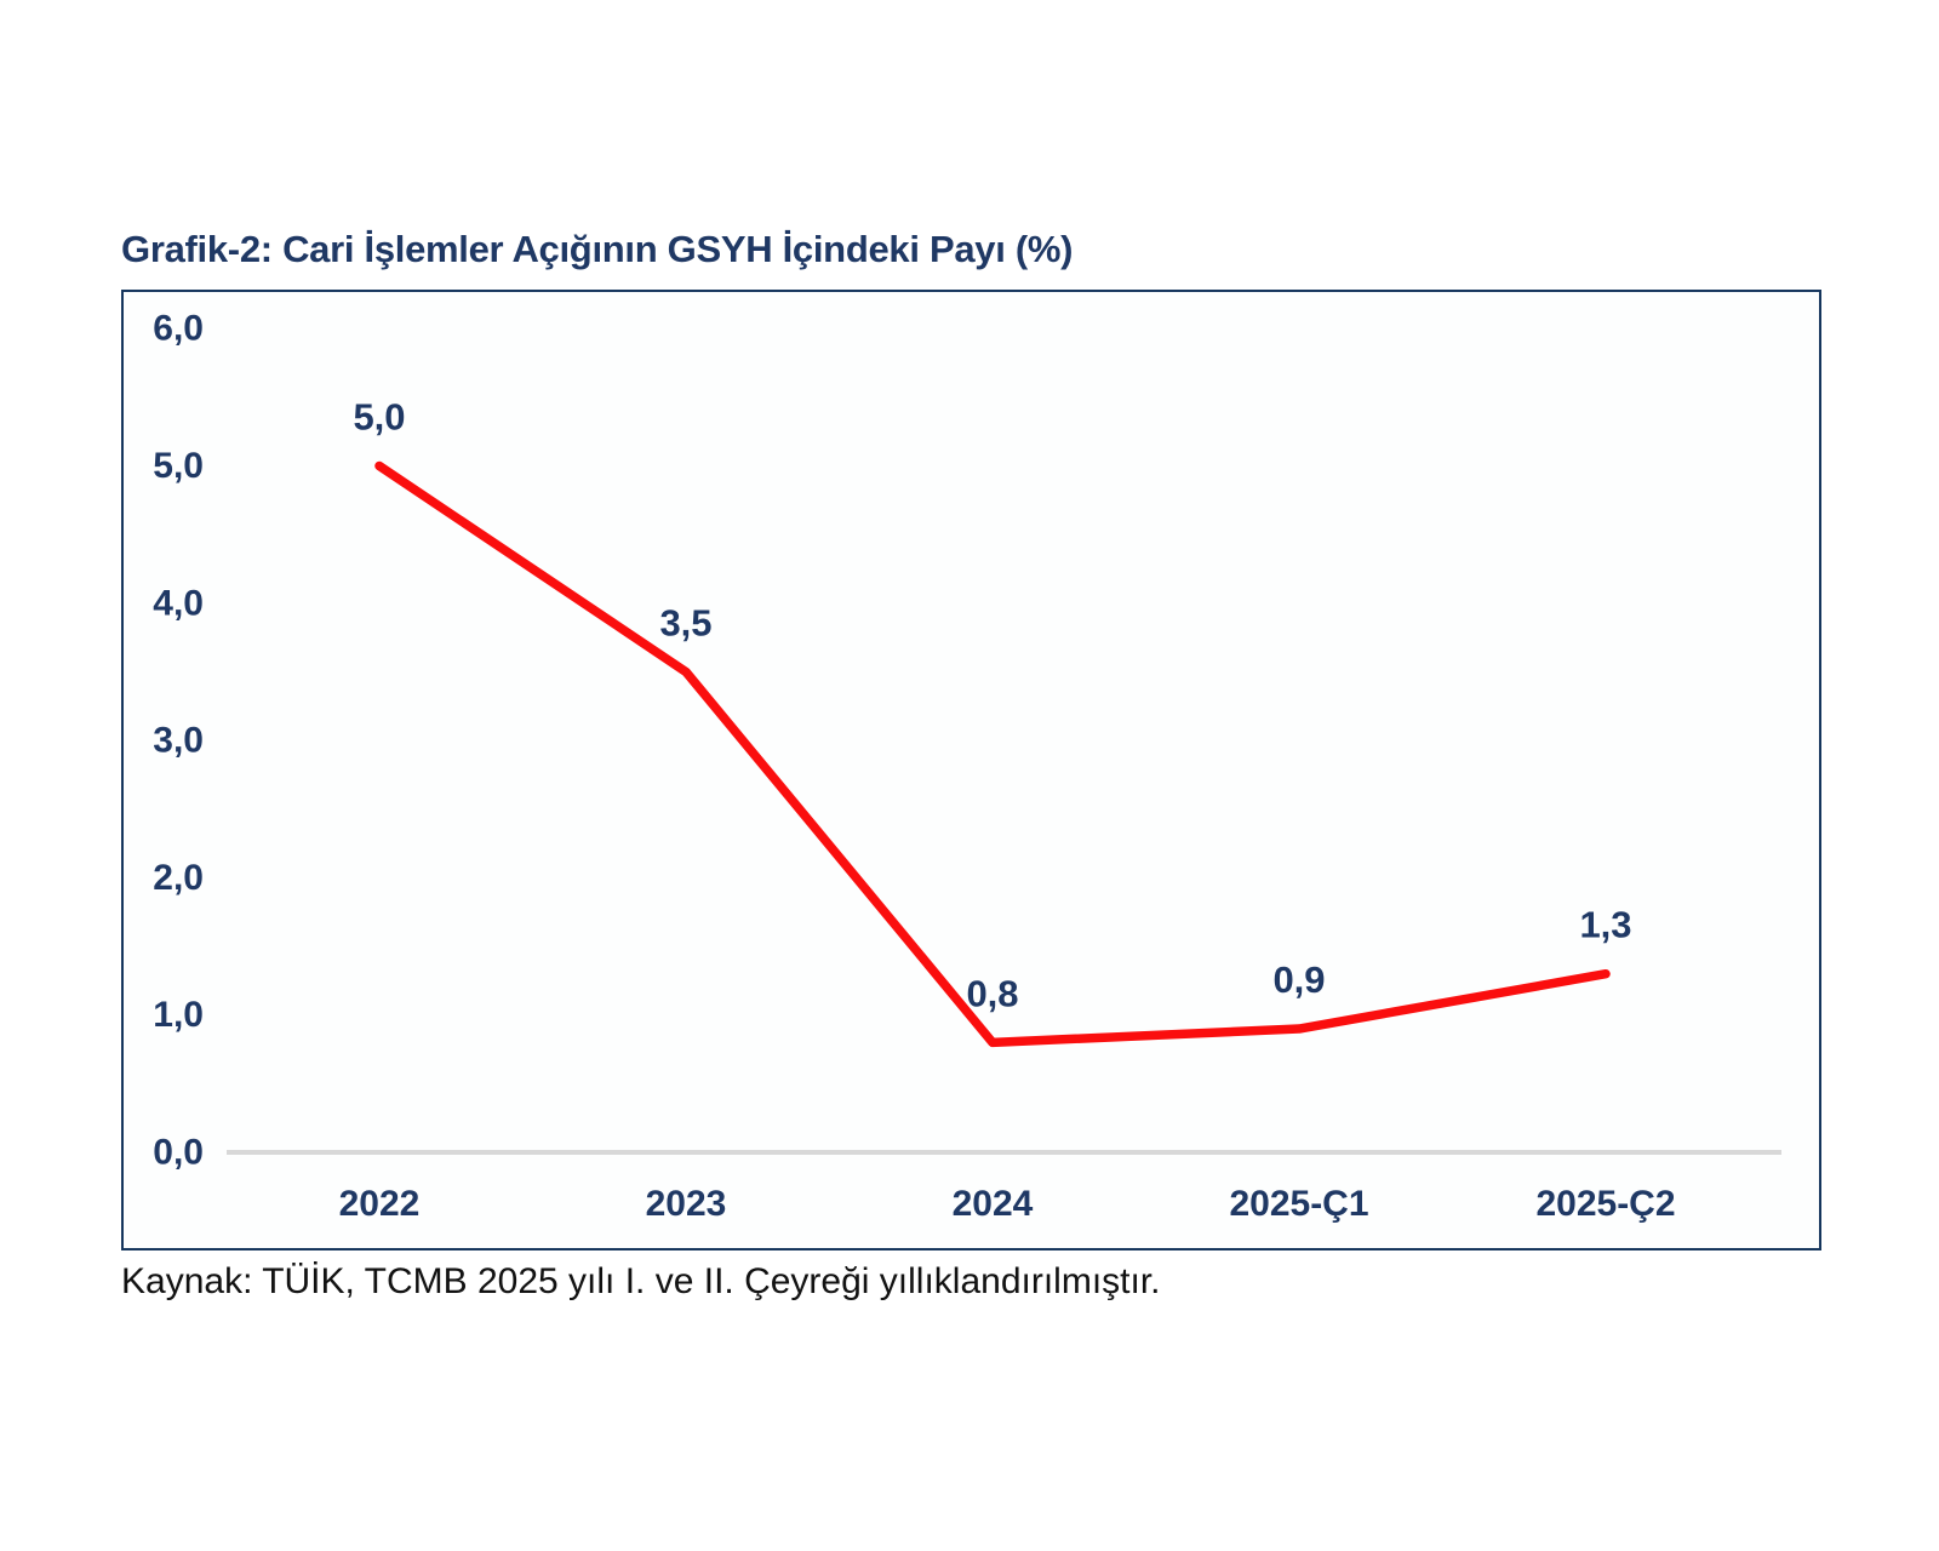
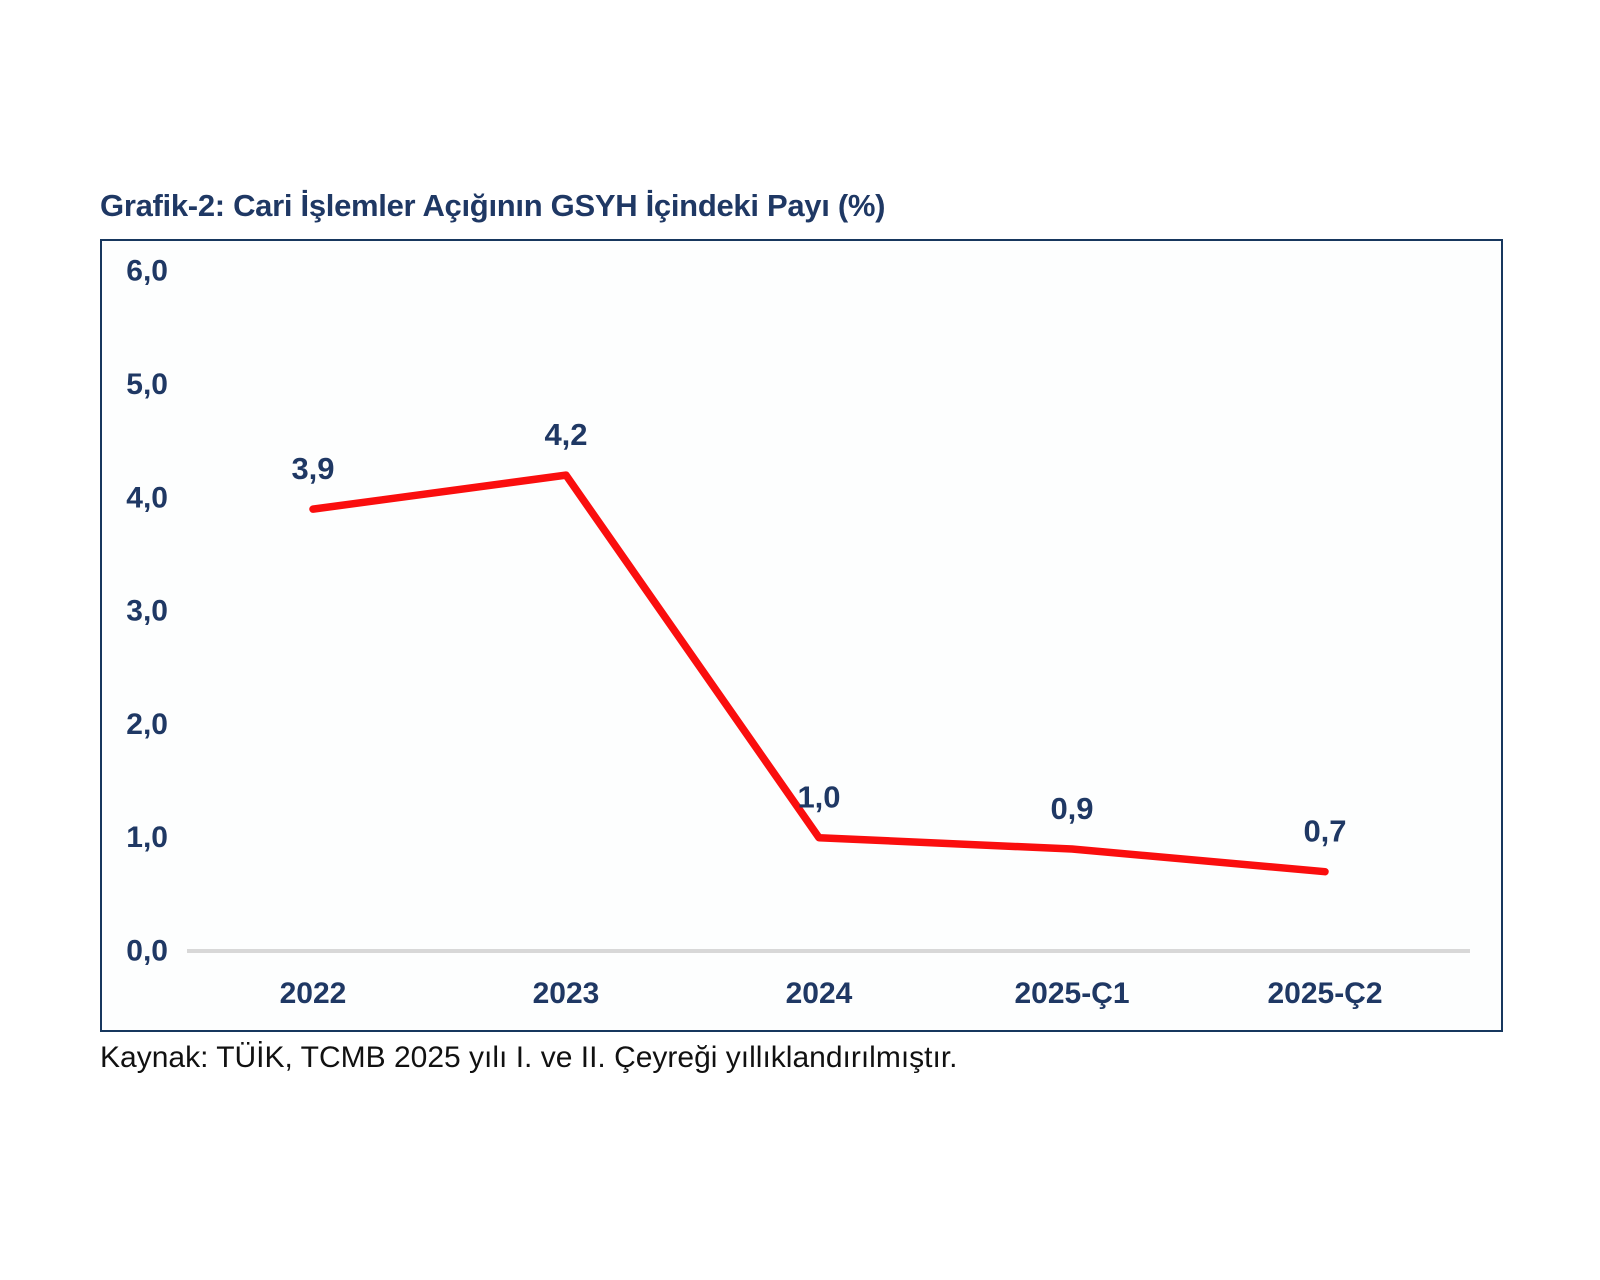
2022: 5,0 -> 3,9
2023: 3,5 -> 4,2
2024: 0,8 -> 1,0
2025-Ç2: 1,3 -> 0,7
